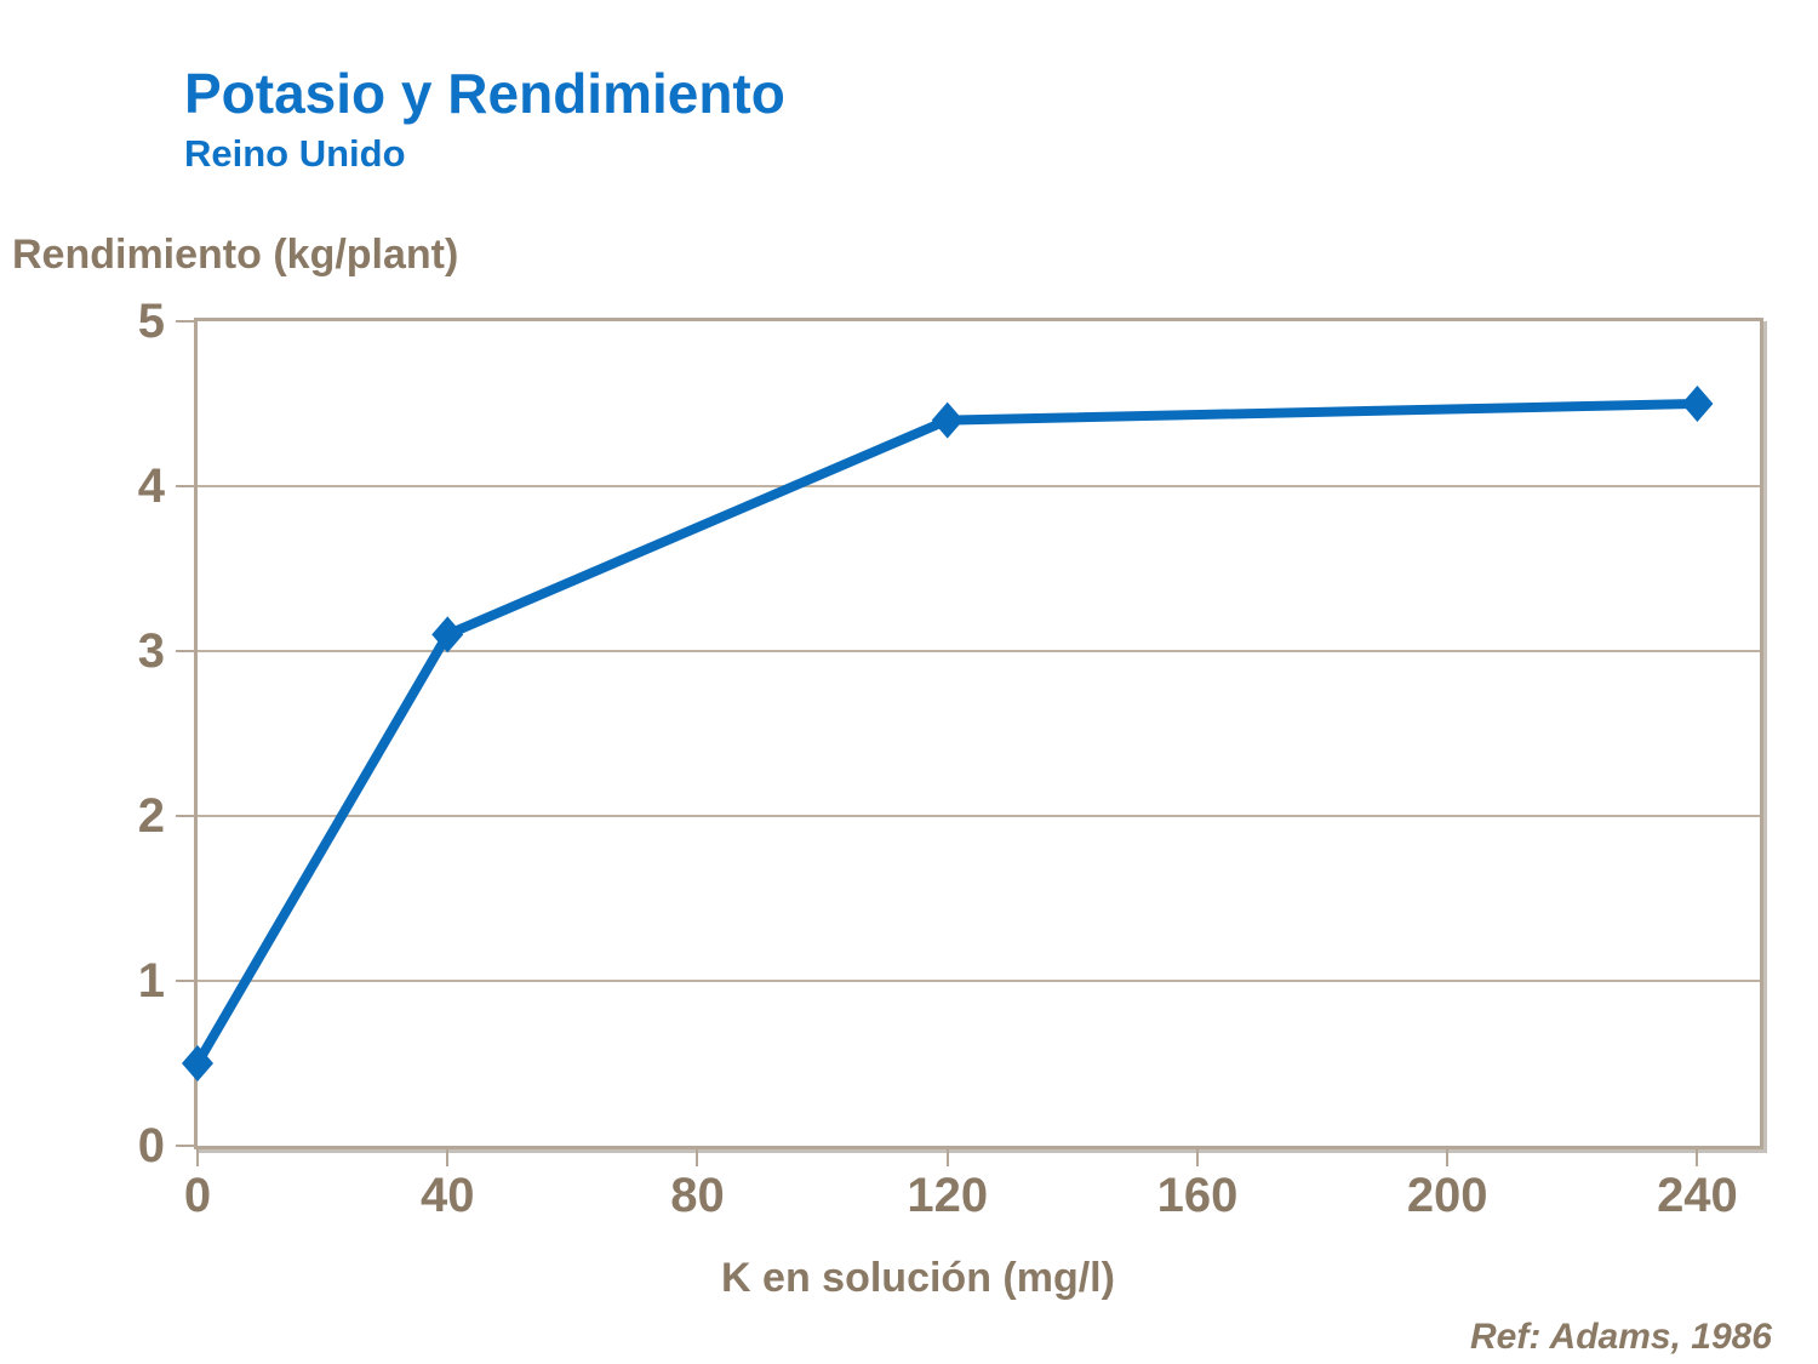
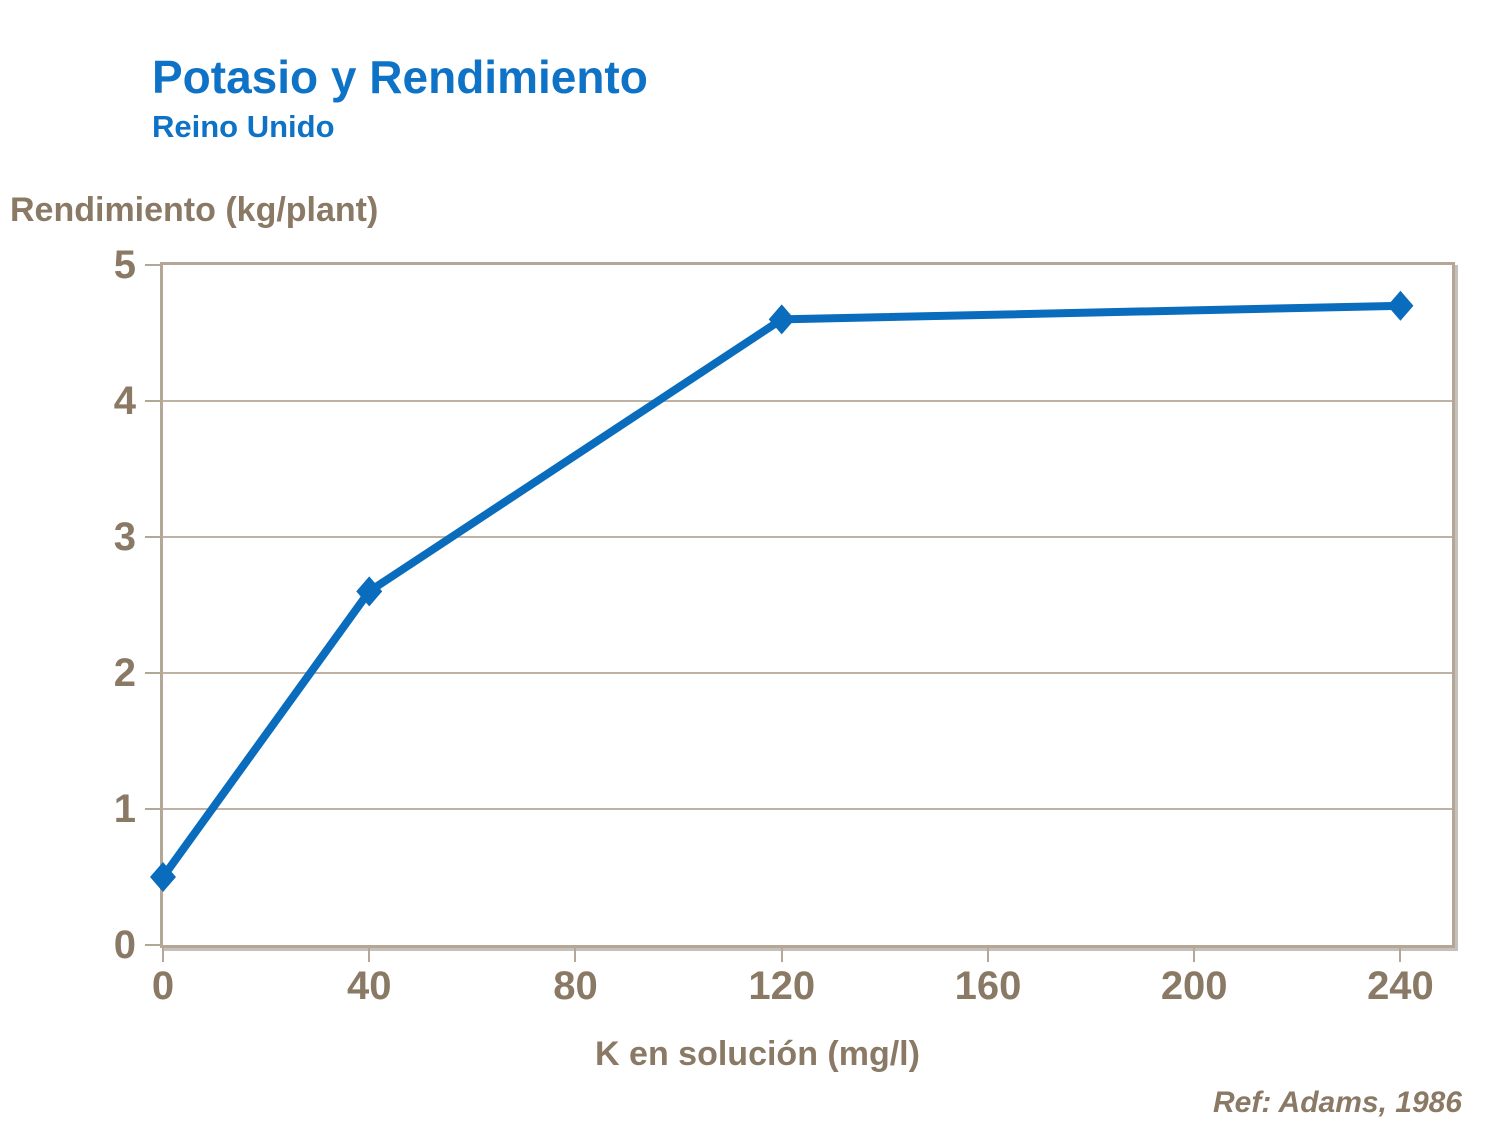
40: 3.1 -> 2.6
120: 4.4 -> 4.6
240: 4.5 -> 4.7
